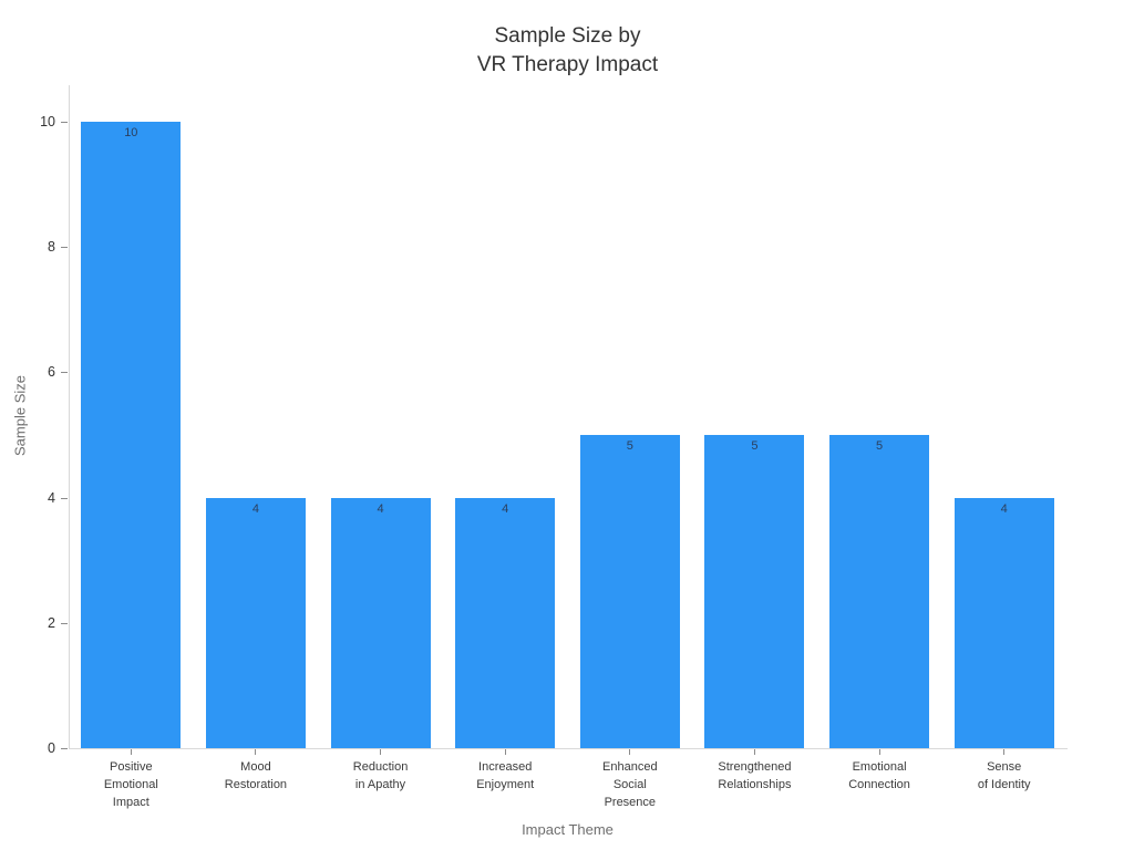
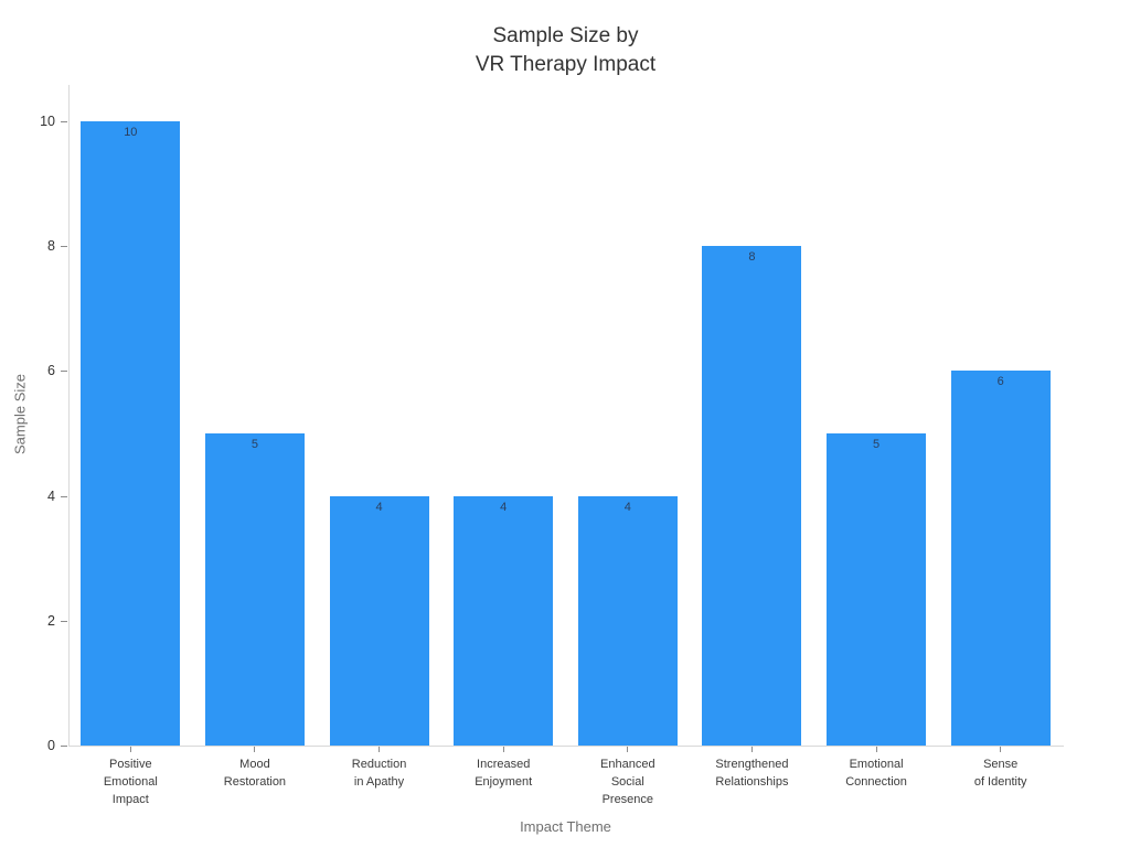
Mood Restoration: 4 -> 5
Enhanced Social Presence: 5 -> 4
Strengthened Relationships: 5 -> 8
Sense of Identity: 4 -> 6
